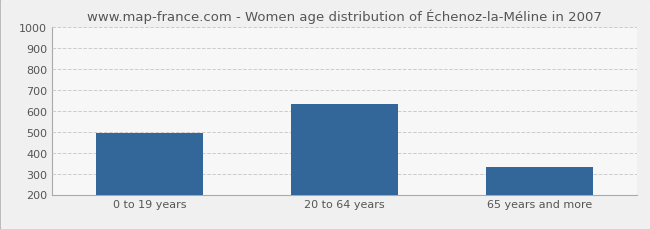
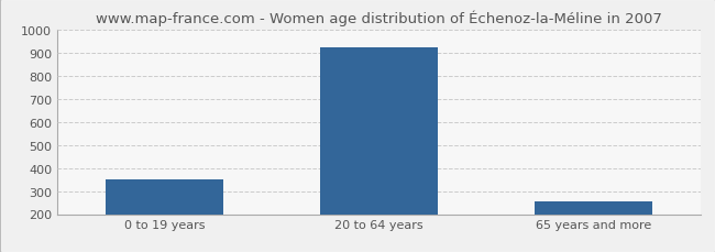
0 to 19 years: 495 -> 350
20 to 64 years: 630 -> 920
65 years and more: 330 -> 255
